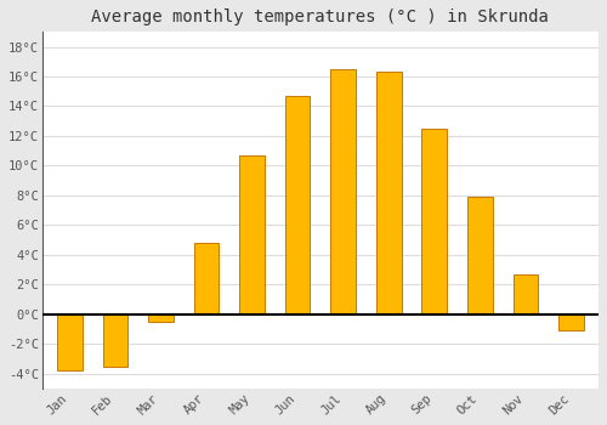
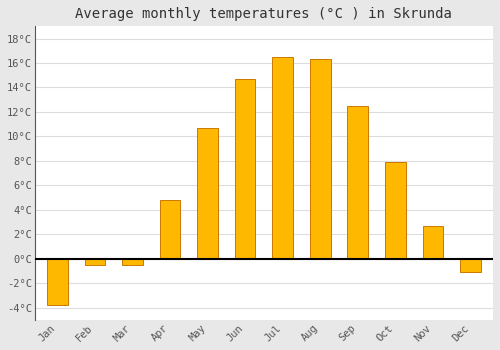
Feb: -3.5°C -> -0.5°C
